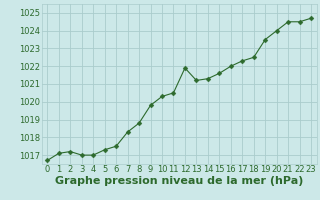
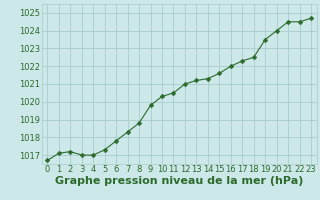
6: 1017.5 -> 1017.8
12: 1021.9 -> 1021.0
